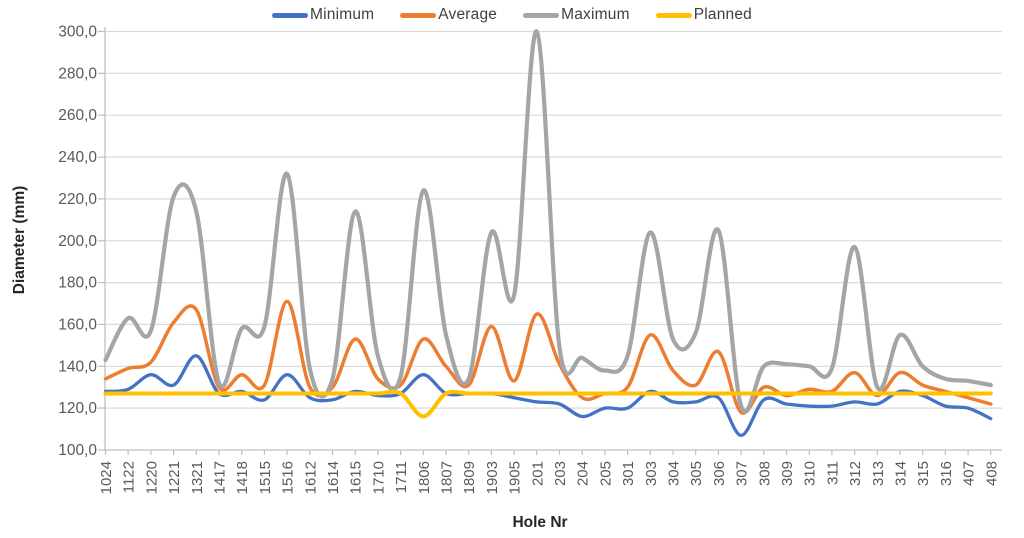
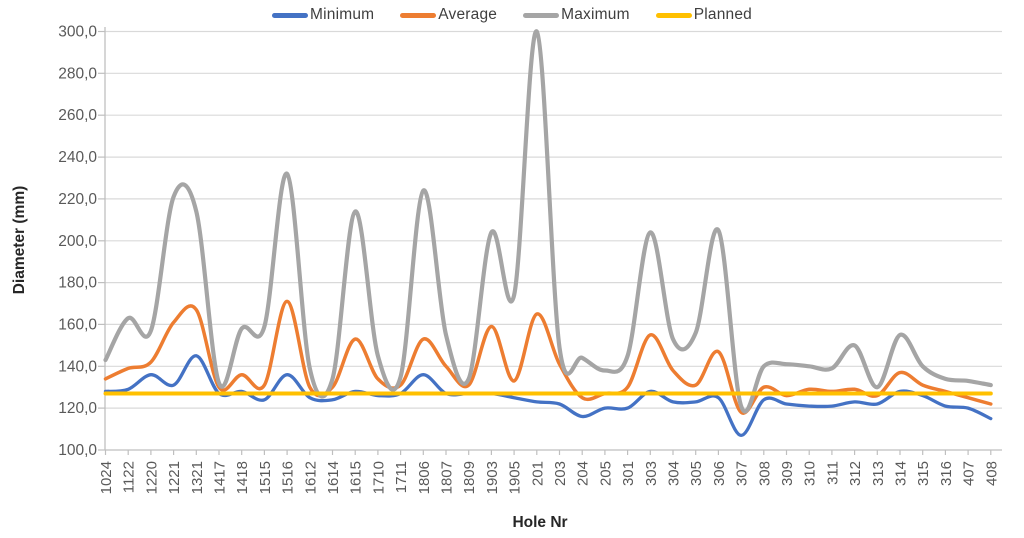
Planned/1806: 116 -> 127
Average/312: 137 -> 129
Maximum/312: 197 -> 150
